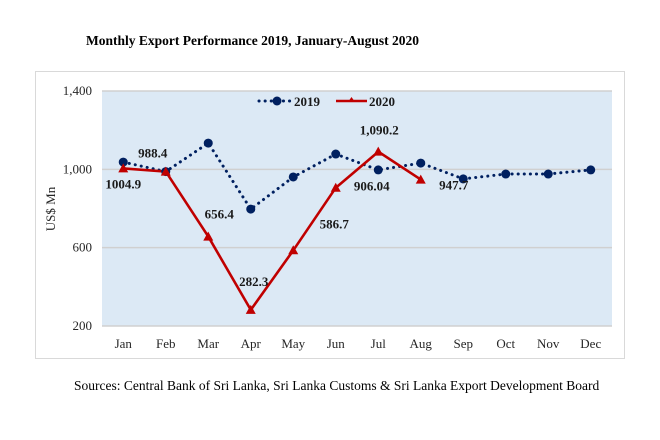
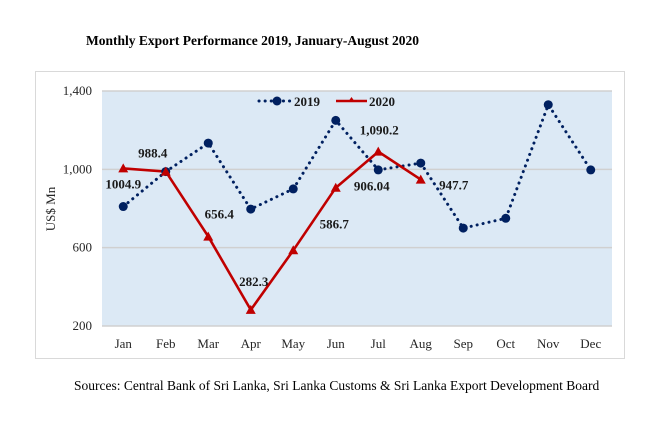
2019/Jan: 1040 -> 810
2019/May: 960 -> 900
2019/Jun: 1080 -> 1250
2019/Sep: 950 -> 700
2019/Oct: 980 -> 750
2019/Nov: 980 -> 1330
